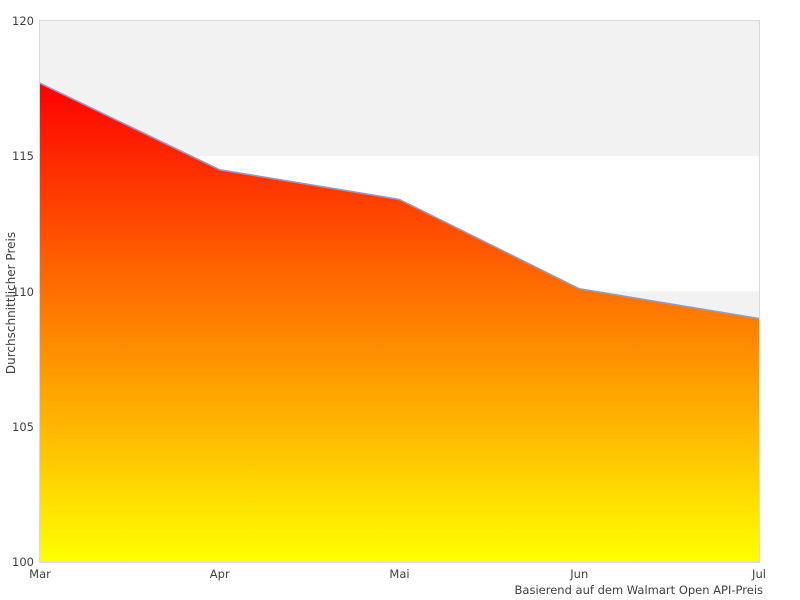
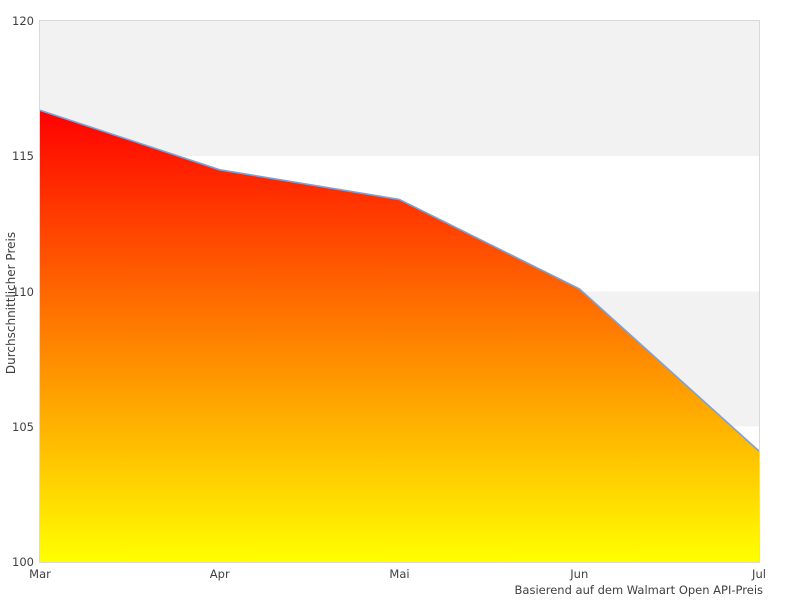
Mar: 117.7 -> 116.7
Jul: 109.0 -> 104.1
